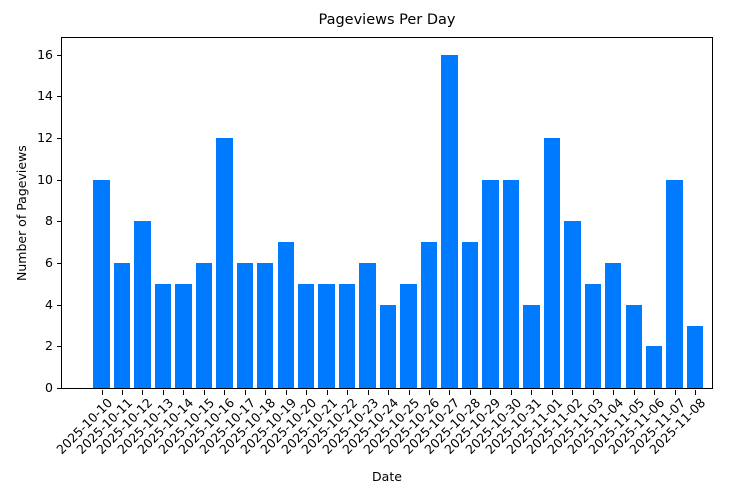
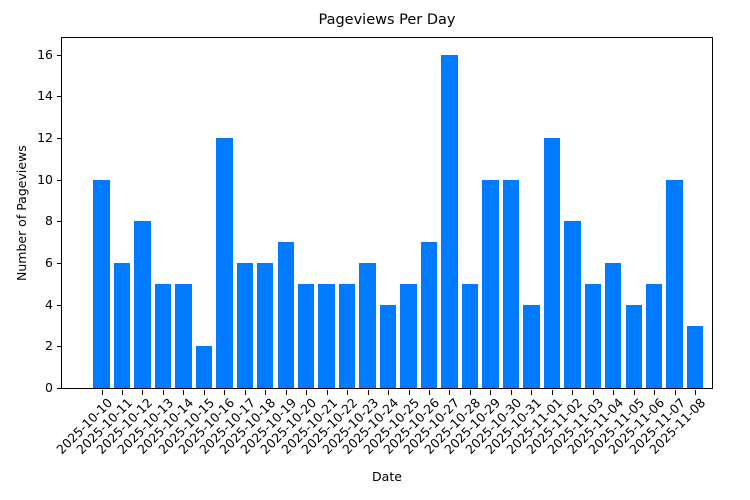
2025-10-15: 6 -> 2
2025-10-28: 7 -> 5
2025-11-06: 2 -> 5
